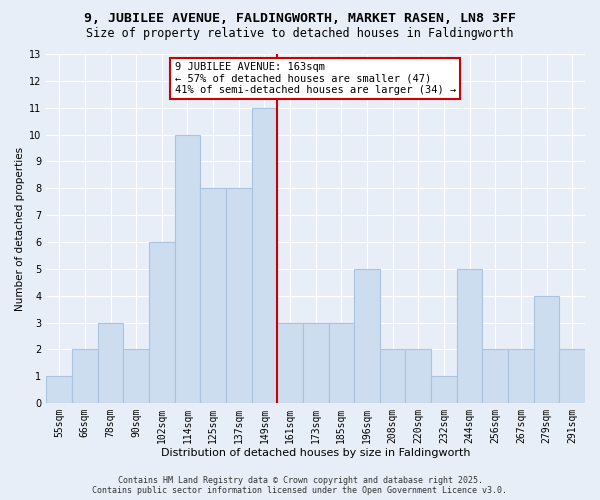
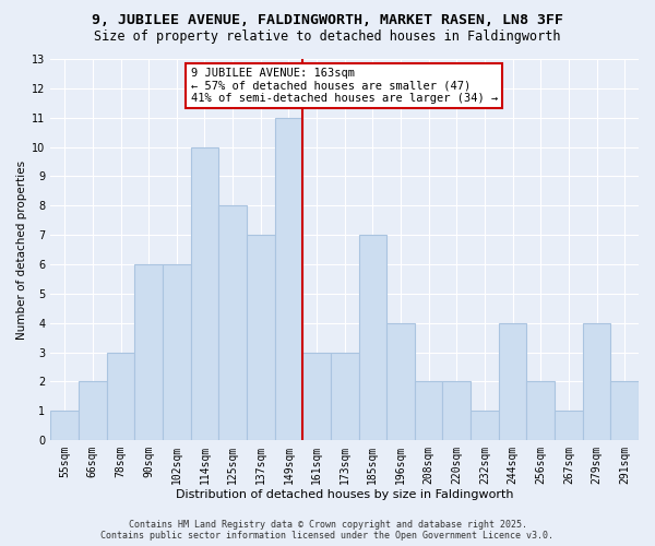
90sqm: 2 -> 6
137sqm: 8 -> 7
185sqm: 3 -> 7
196sqm: 5 -> 4
244sqm: 5 -> 4
267sqm: 2 -> 1
